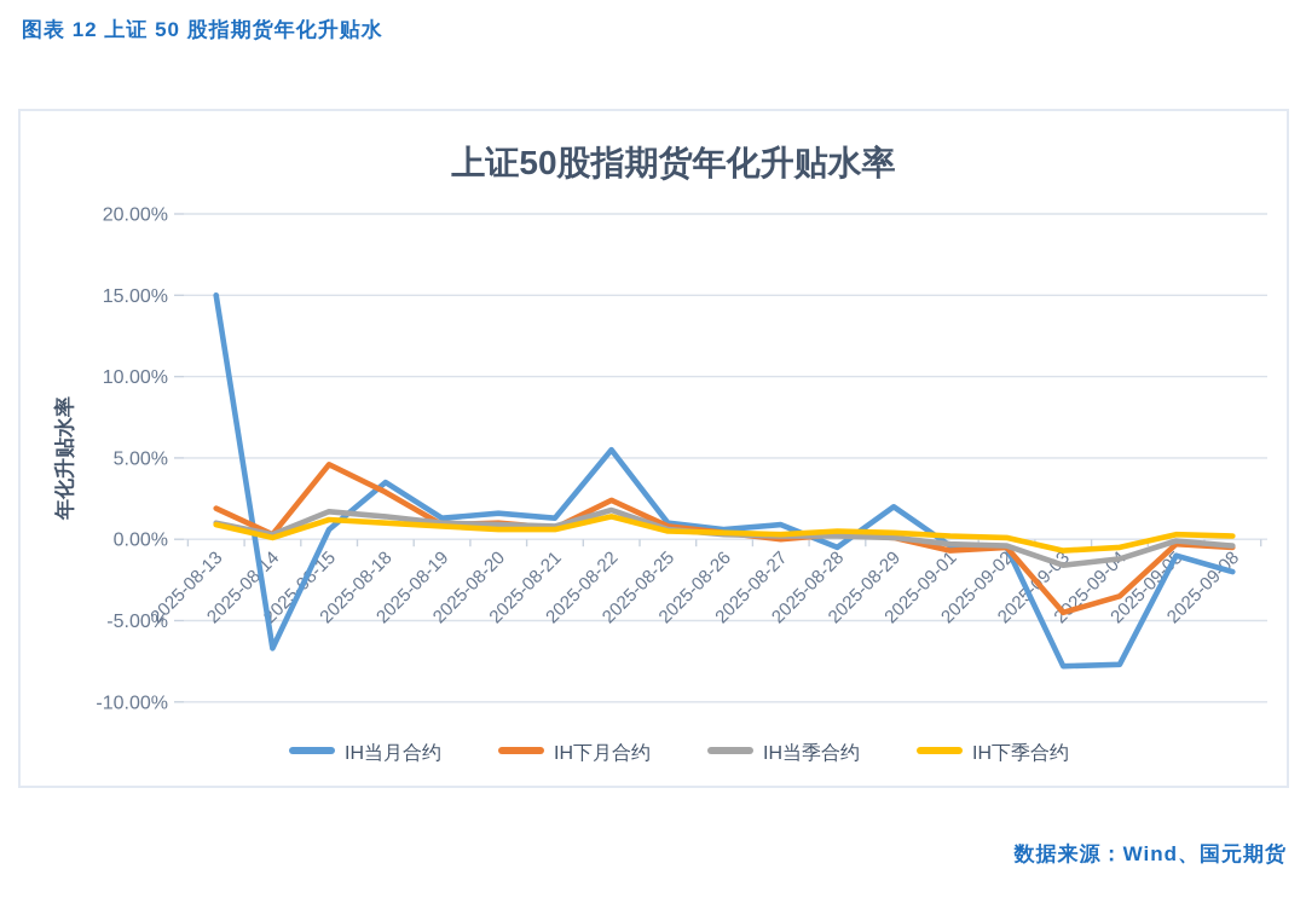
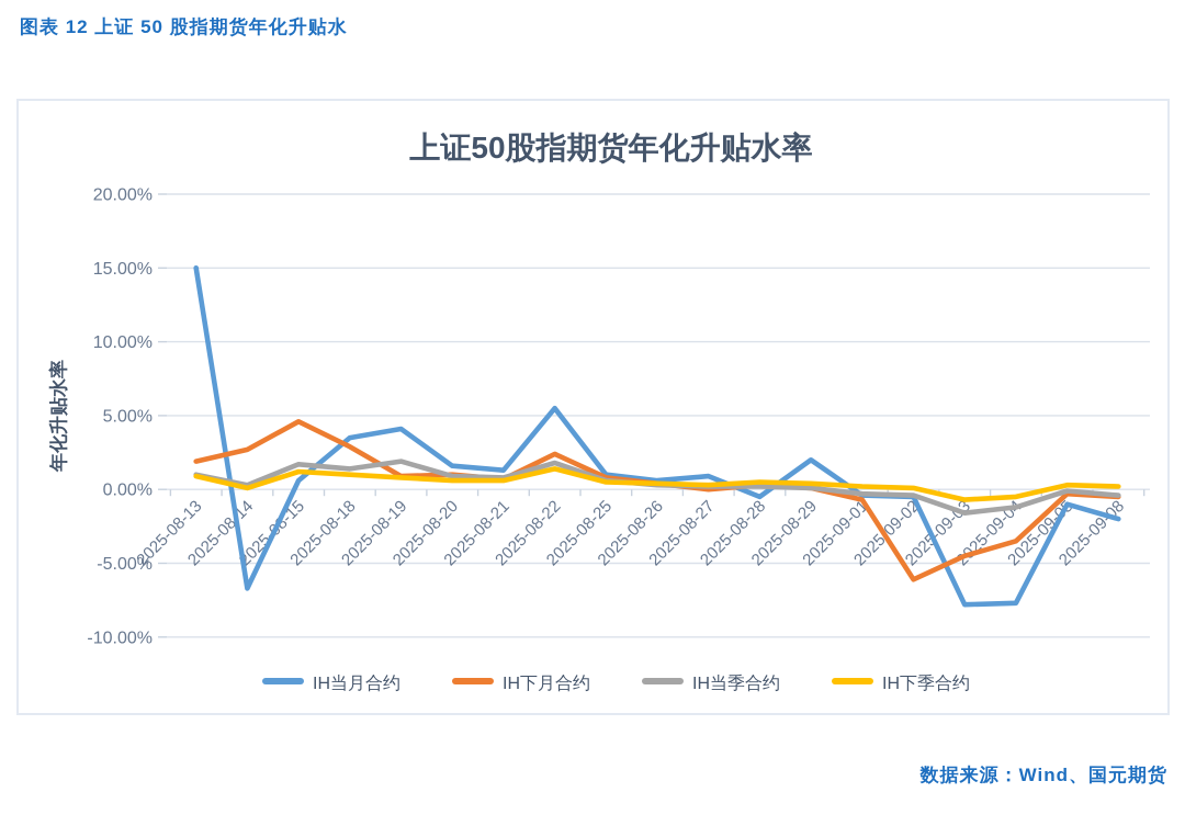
IH下月合约/2025-08-14: 0.3% -> 2.7%
IH当月合约/2025-08-19: 1.3% -> 4.1%
IH当季合约/2025-08-19: 1.0% -> 1.9%
IH下月合约/2025-09-02: -0.5% -> -6.1%
